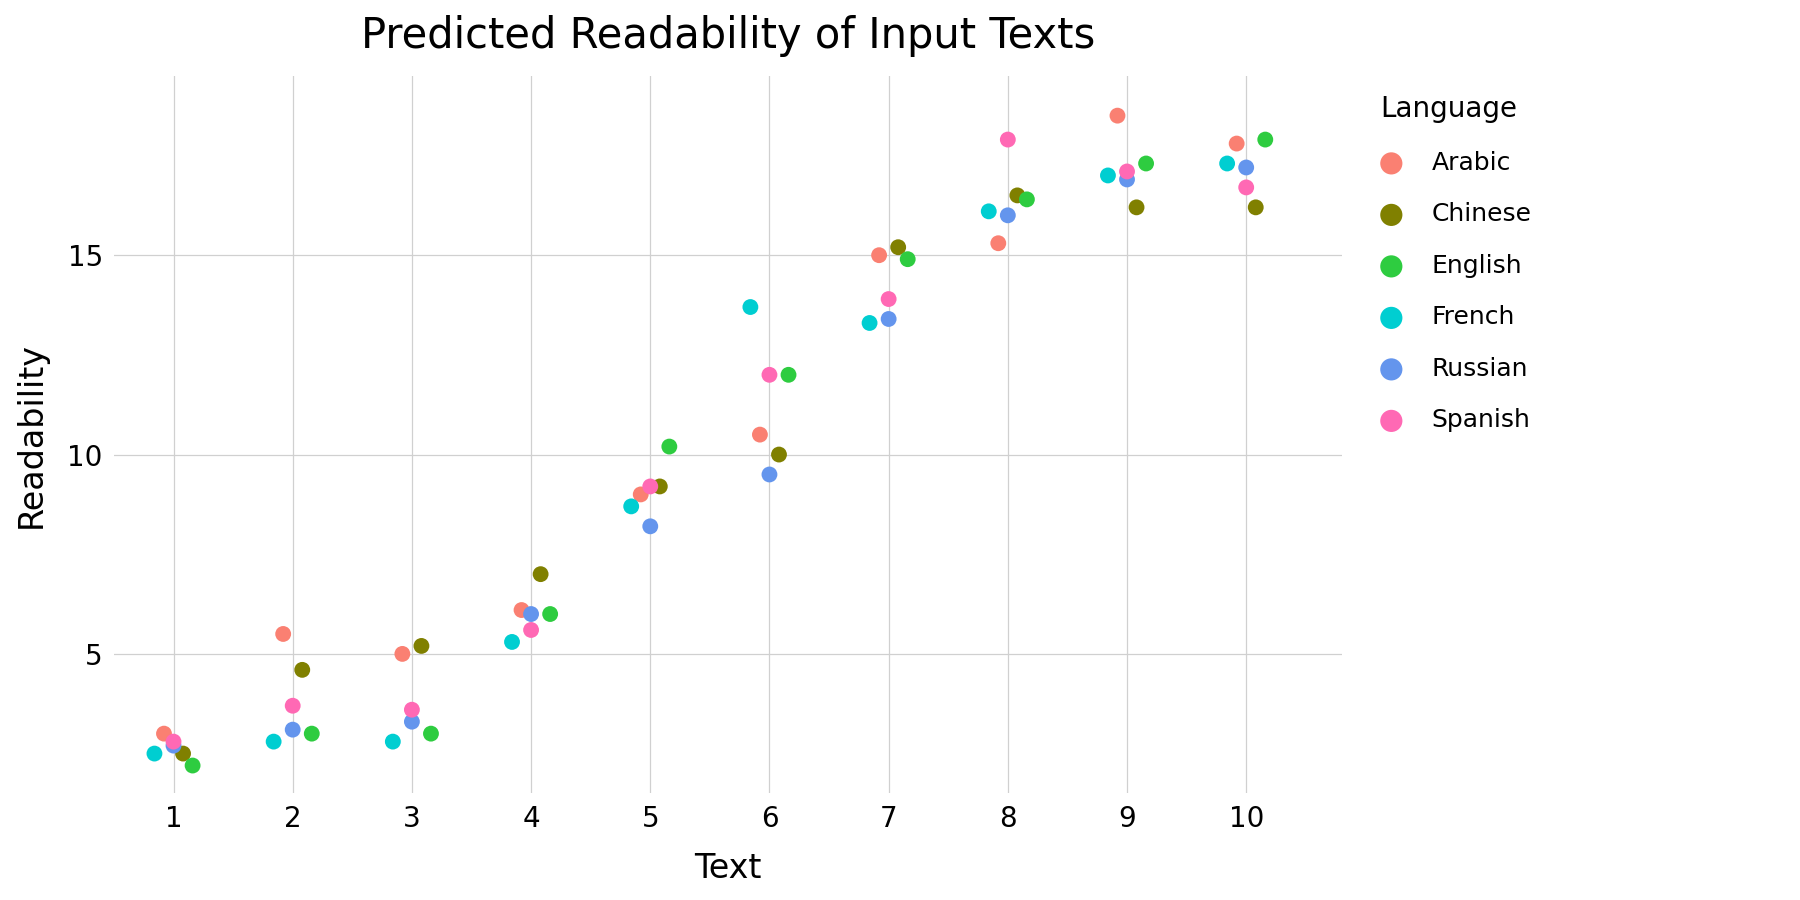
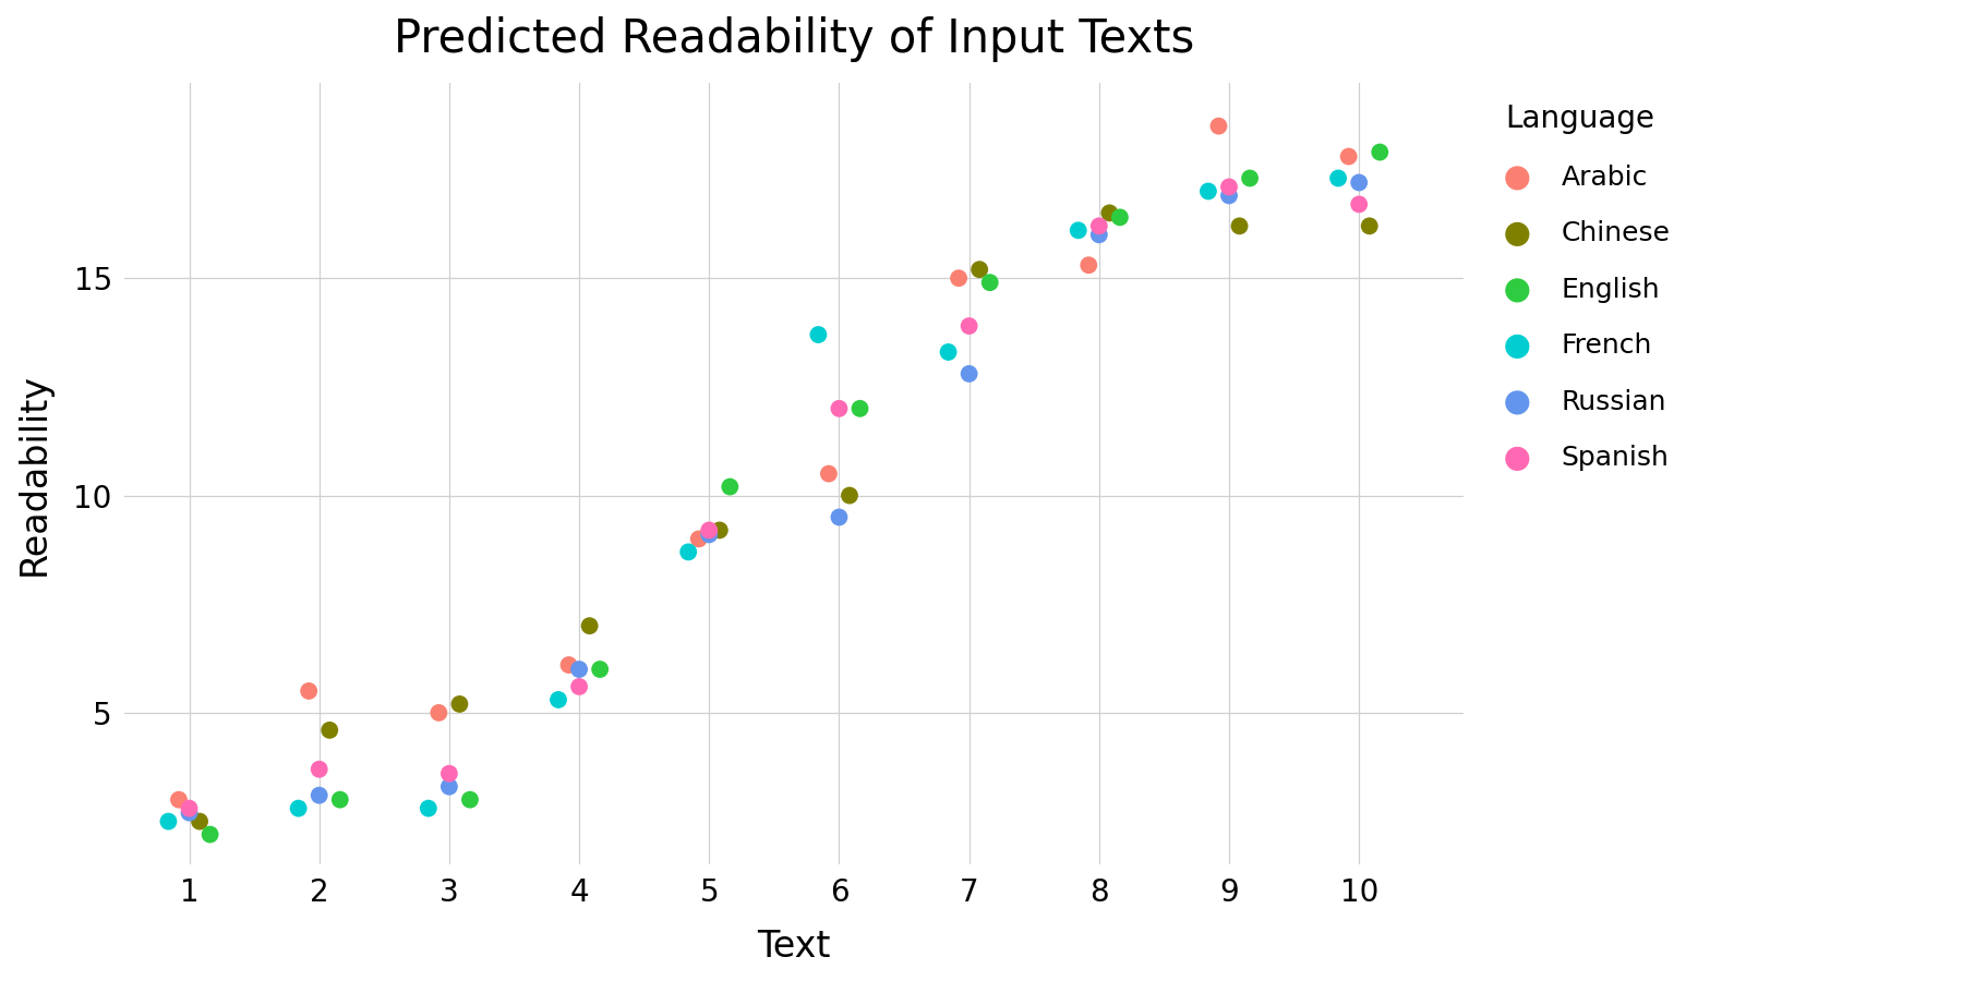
Russian/5: 8.2 -> 9.1
Russian/7: 13.4 -> 12.8
Spanish/8: 17.9 -> 16.2
